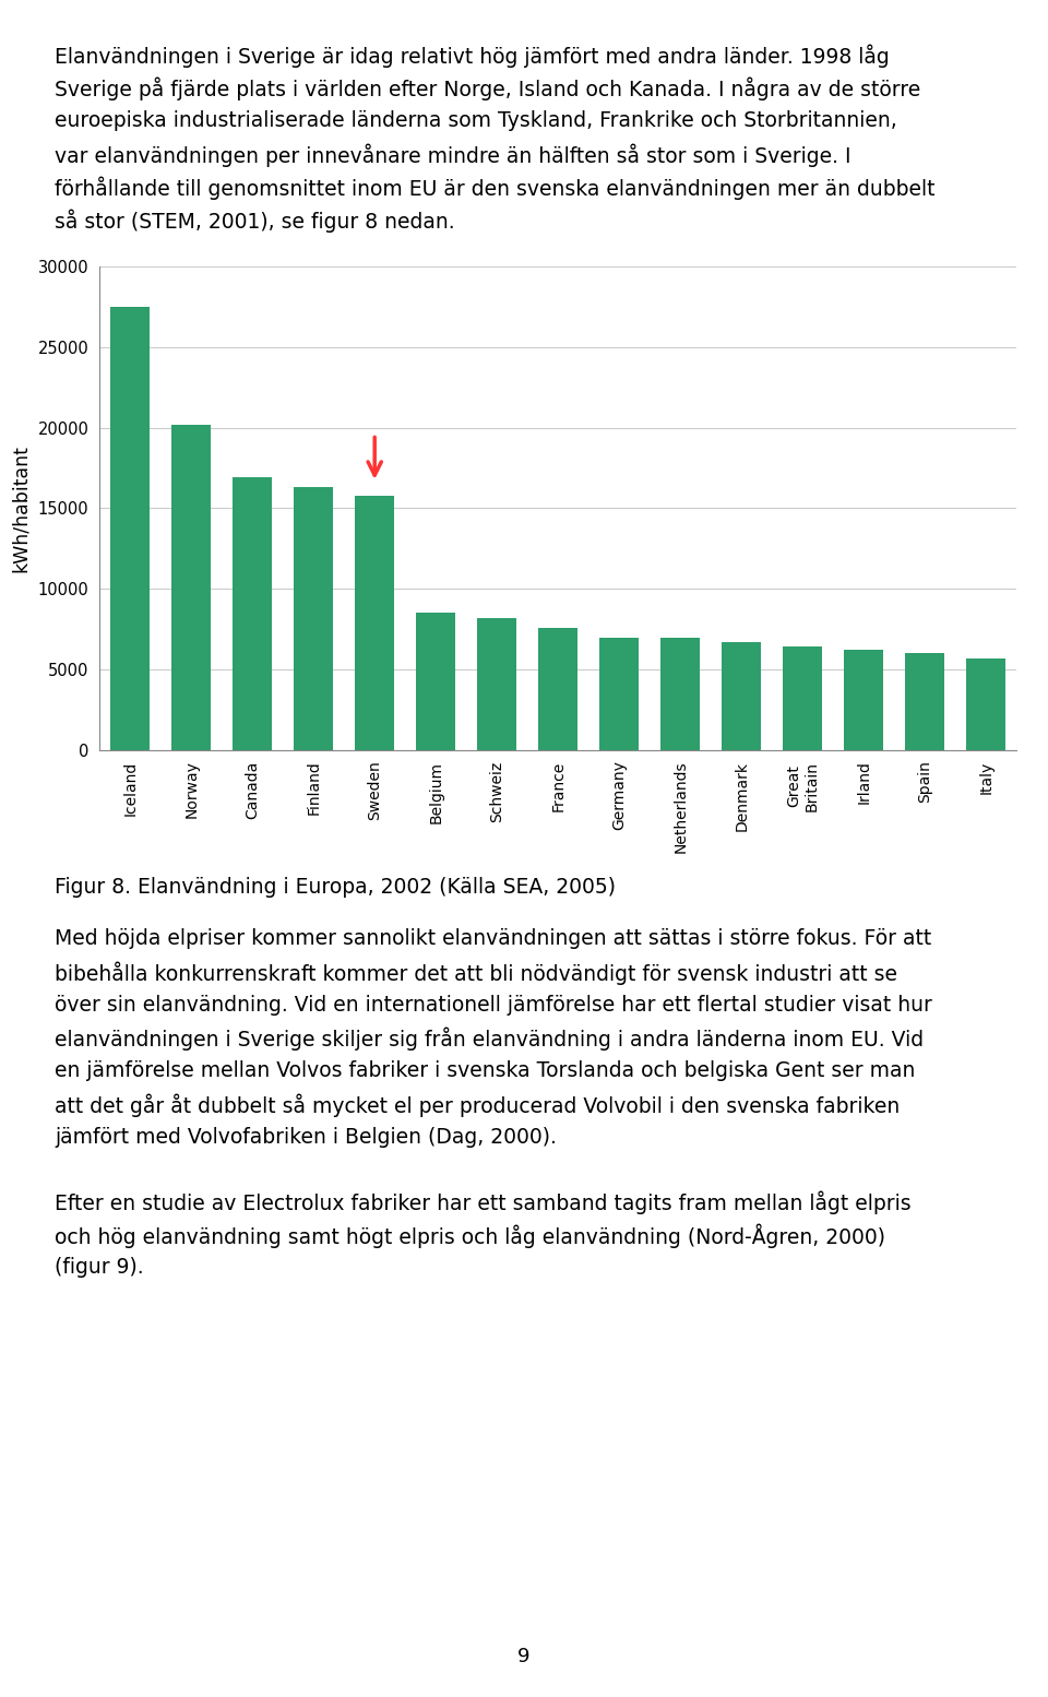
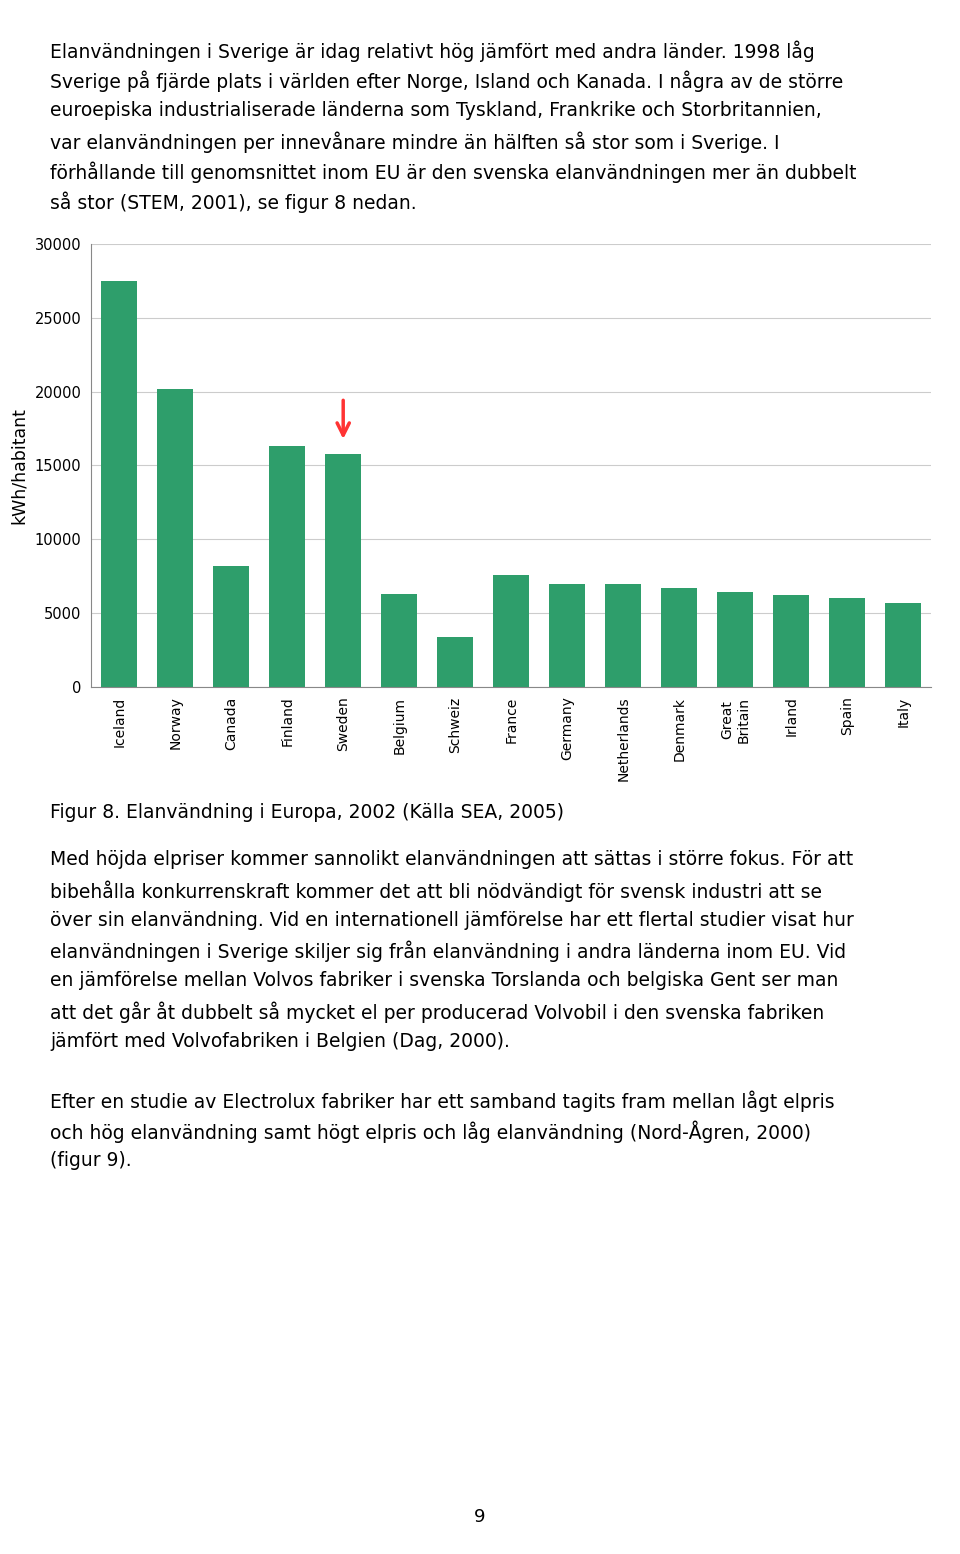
Canada: 16900 -> 8200
Belgium: 8500 -> 6300
Schweiz: 8200 -> 3400
